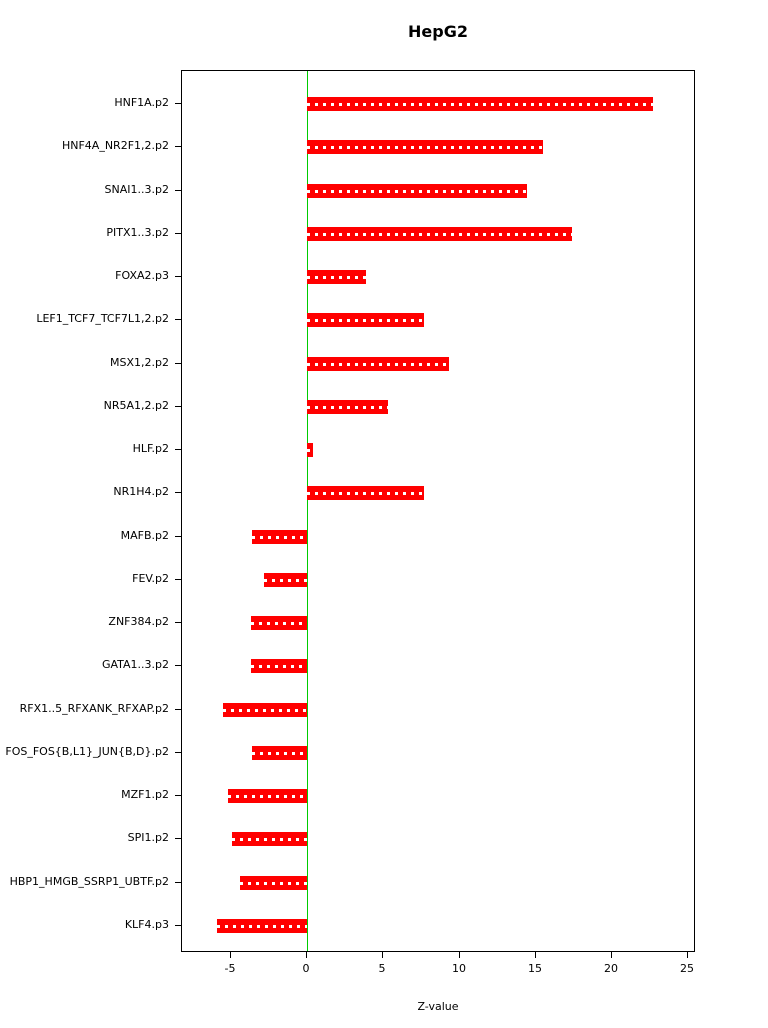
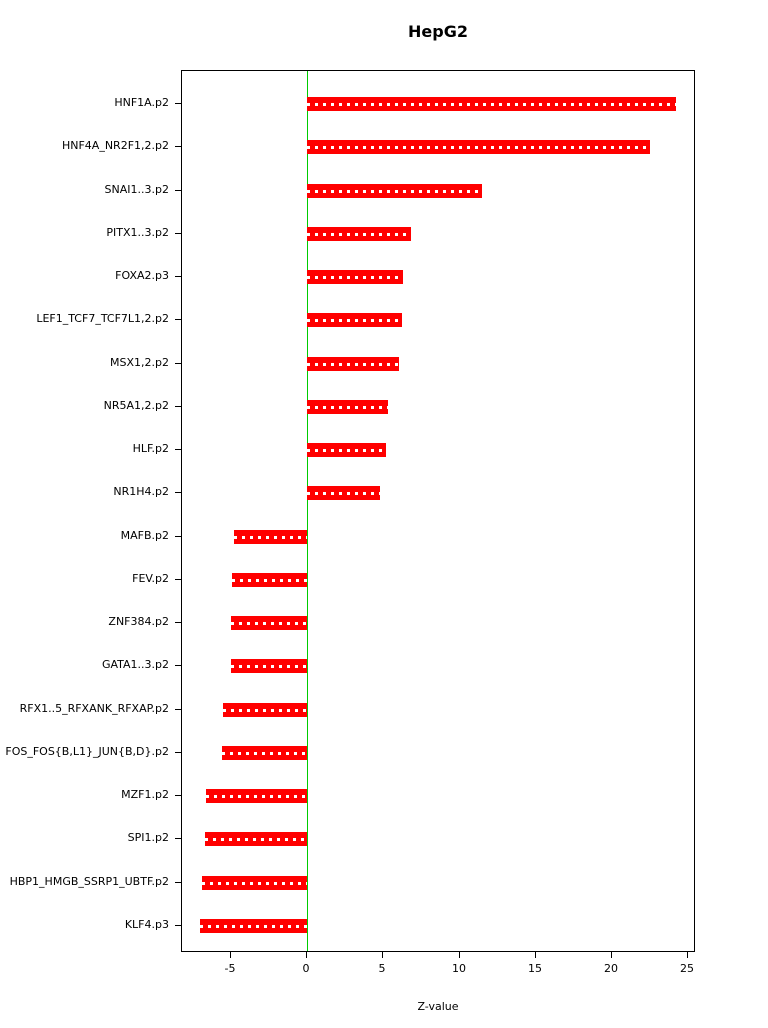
HNF1A.p2: 22.7 -> 24.2
HNF4A_NR2F1,2.p2: 15.5 -> 22.5
SNAI1..3.p2: 14.4 -> 11.5
PITX1..3.p2: 17.4 -> 6.8
FOXA2.p3: 3.9 -> 6.3
LEF1_TCF7_TCF7L1,2.p2: 7.7 -> 6.2
MSX1,2.p2: 9.3 -> 6.0
HLF.p2: 0.4 -> 5.2
NR1H4.p2: 7.7 -> 4.8
MAFB.p2: -3.6 -> -4.8
FEV.p2: -2.8 -> -4.9
ZNF384.p2: -3.7 -> -5.0
GATA1..3.p2: -3.7 -> -5.0
FOS_FOS{B,L1}_JUN{B,D}.p2: -3.6 -> -5.6
MZF1.p2: -5.2 -> -6.6
SPI1.p2: -4.9 -> -6.7
HBP1_HMGB_SSRP1_UBTF.p2: -4.4 -> -6.9
KLF4.p3: -5.9 -> -7.0
